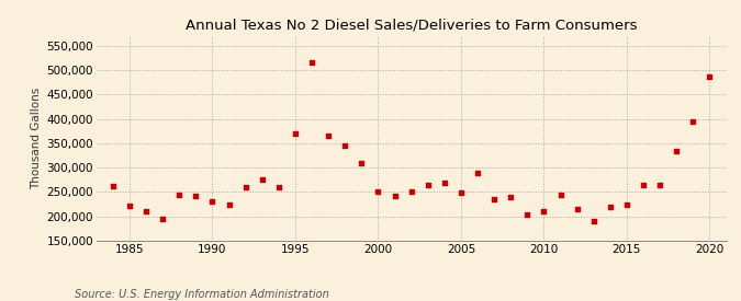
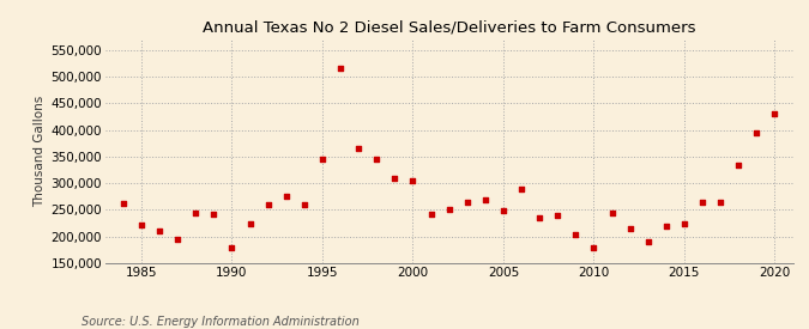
1990: 230,000 -> 180,000
1995: 370,000 -> 345,000
2000: 250,000 -> 305,000
2010: 210,000 -> 180,000
2020: 487,000 -> 430,000
